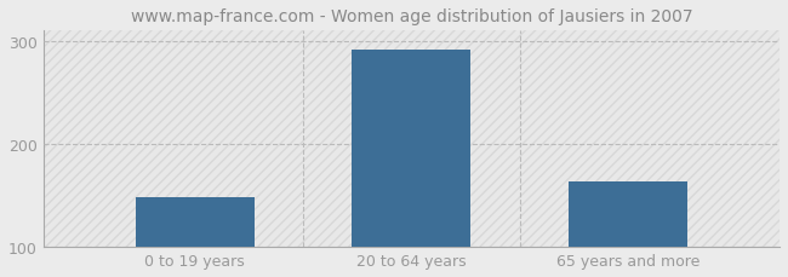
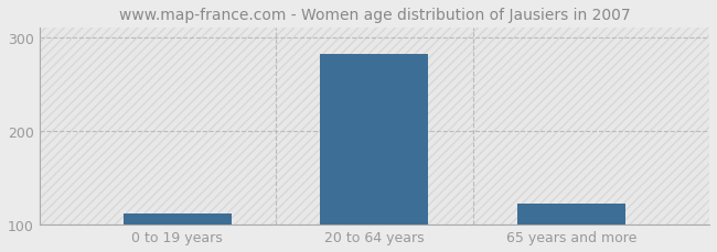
0 to 19 years: 148 -> 112
20 to 64 years: 292 -> 282
65 years and more: 164 -> 122
